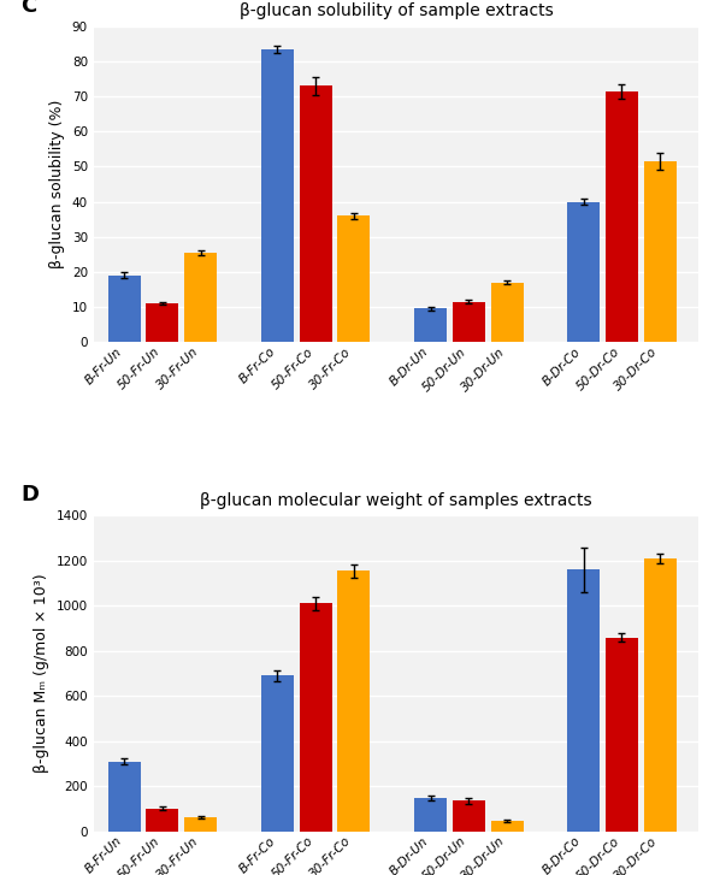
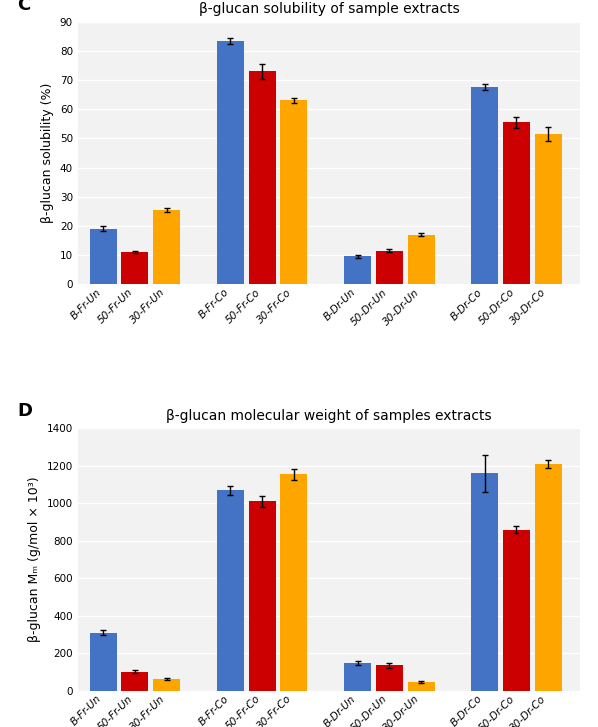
β-glucan solubility of sample extracts/30-Fr-Co: 36.0 -> 63.0
β-glucan solubility of sample extracts/B-Dr-Co: 40.0 -> 67.5
β-glucan solubility of sample extracts/50-Dr-Co: 71.5 -> 55.5
β-glucan molecular weight of samples extracts/B-Fr-Co: 690 -> 1070
